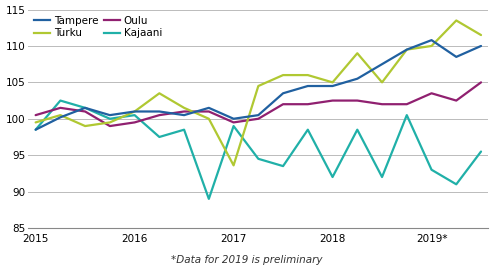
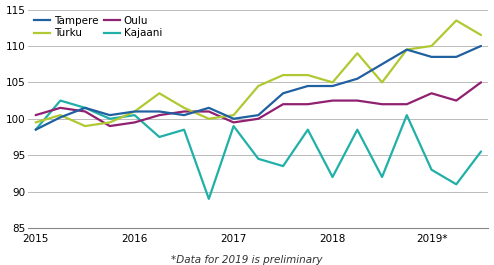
Turku/2017: 93.6 -> 100.5
Tampere/2019*: 110.8 -> 108.5
